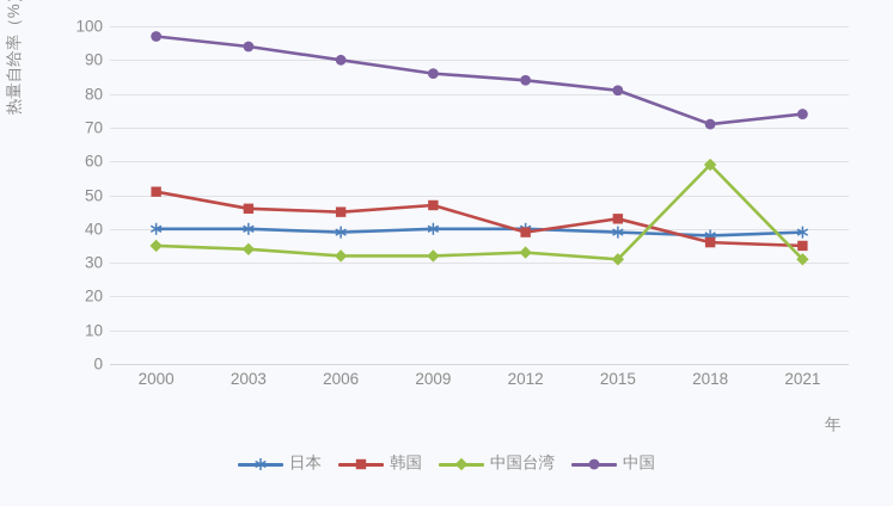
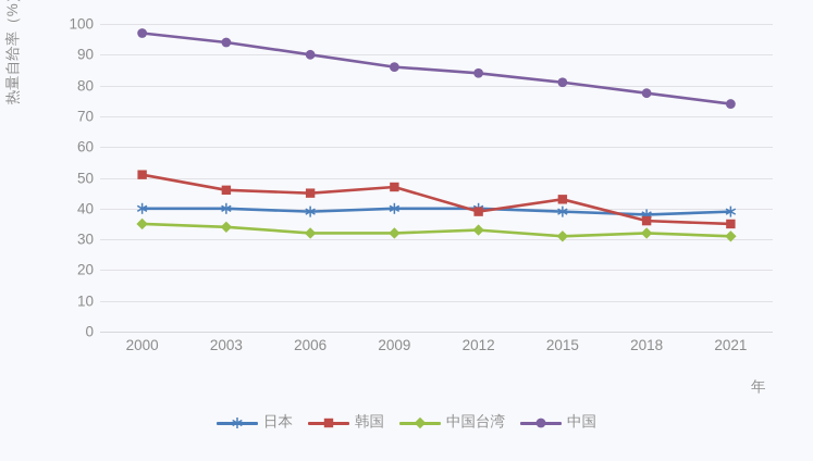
中国台湾/2018: 59 -> 32
中国/2018: 71 -> 78
